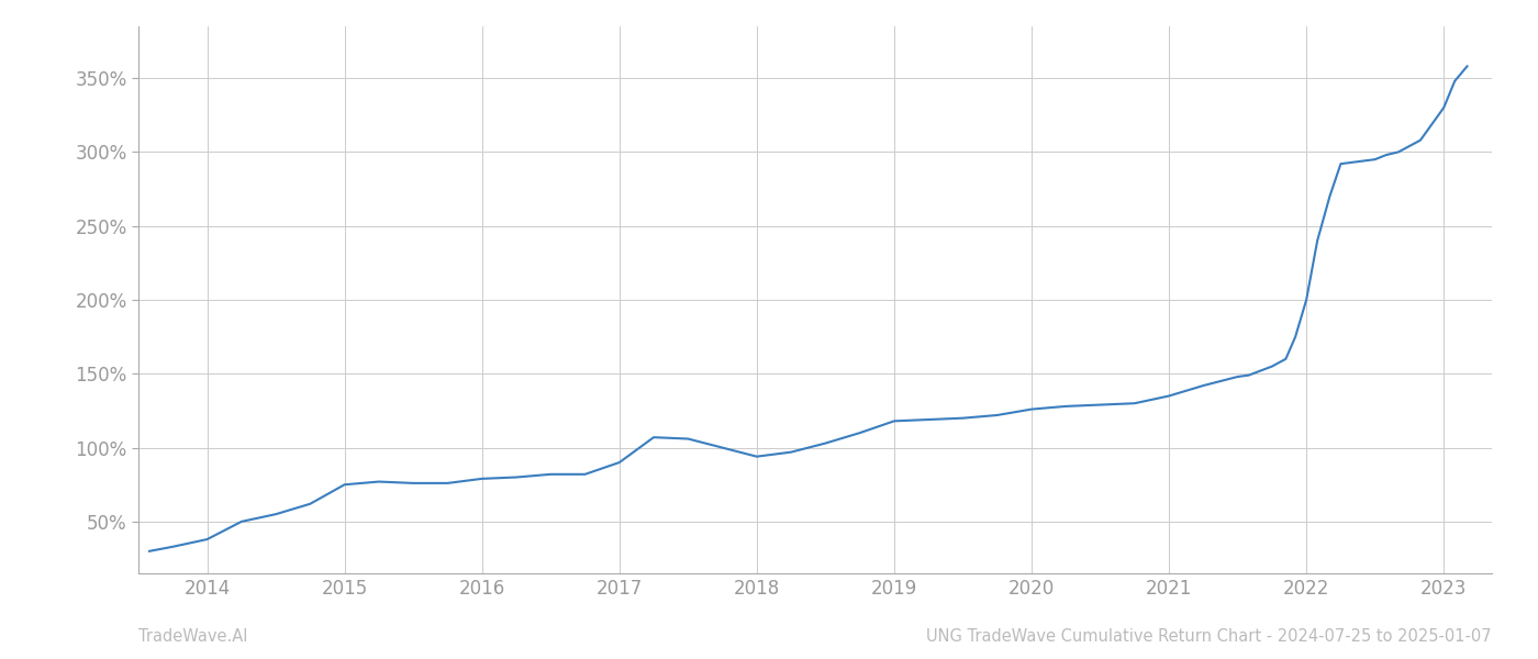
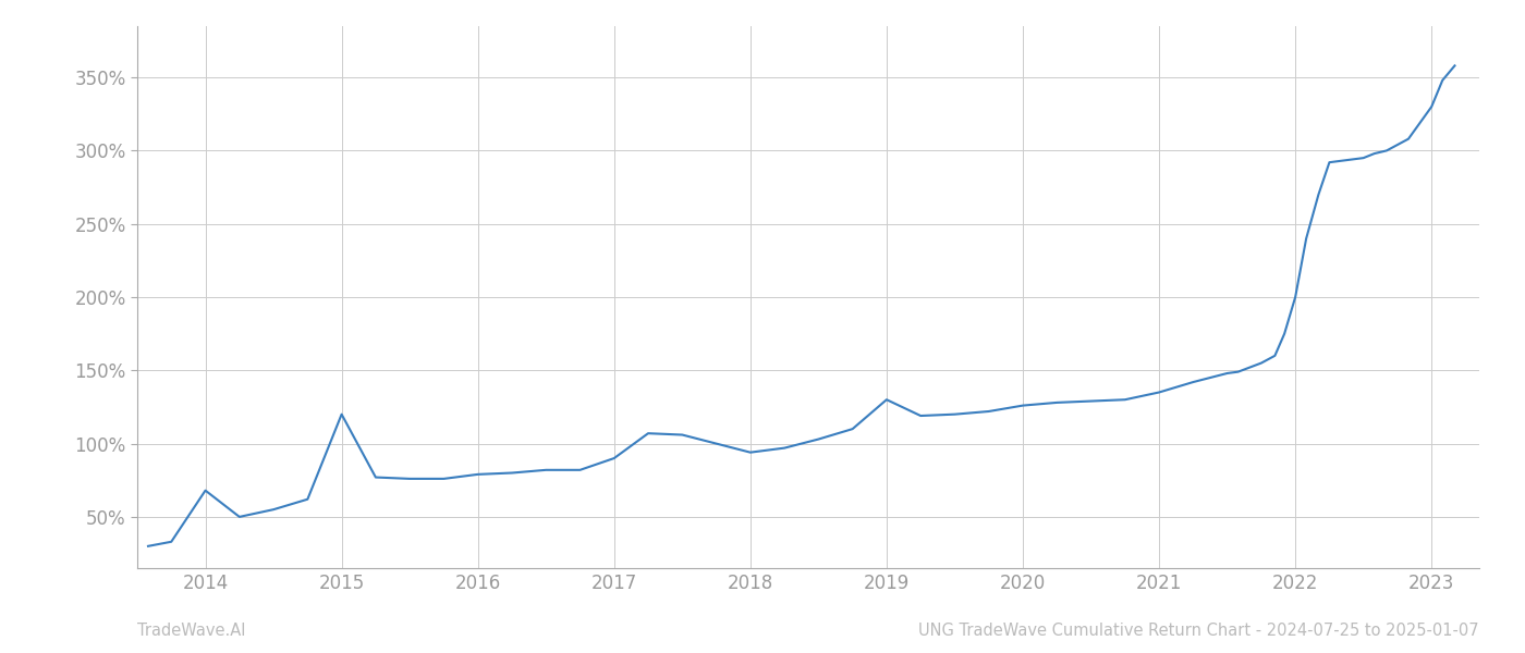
2014: 38% -> 68%
2015: 75% -> 120%
2019: 118% -> 130%
